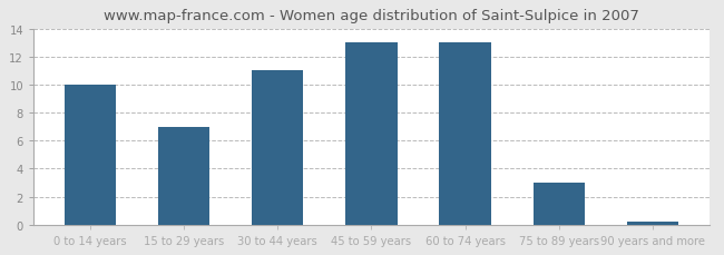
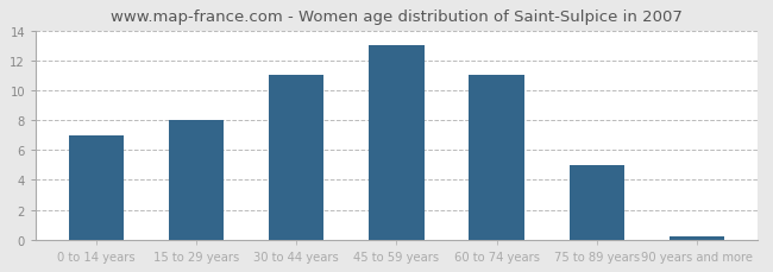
0 to 14 years: 10.0 -> 7.0
15 to 29 years: 7.0 -> 8.0
60 to 74 years: 13.0 -> 11.0
75 to 89 years: 3.0 -> 5.0
